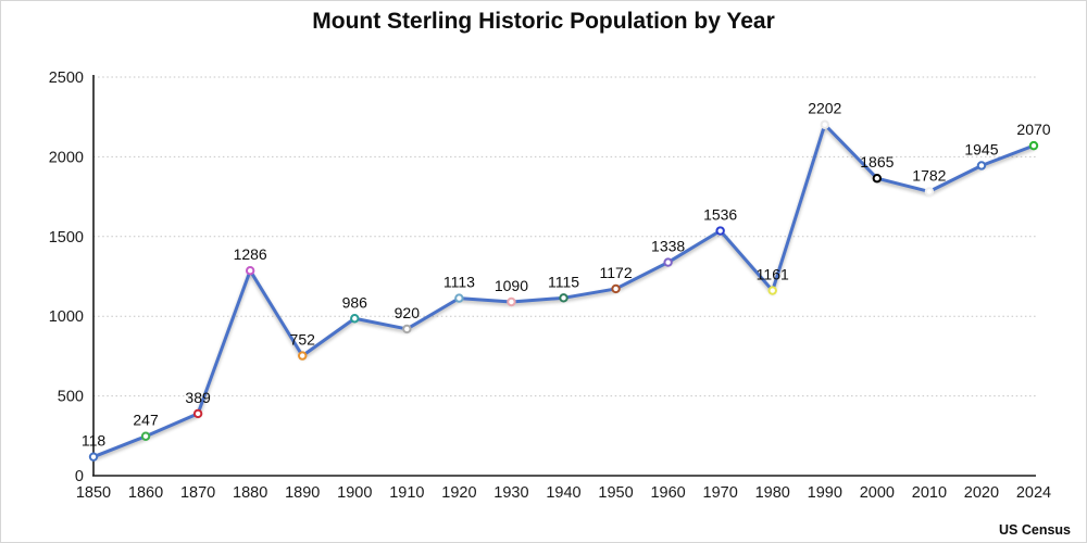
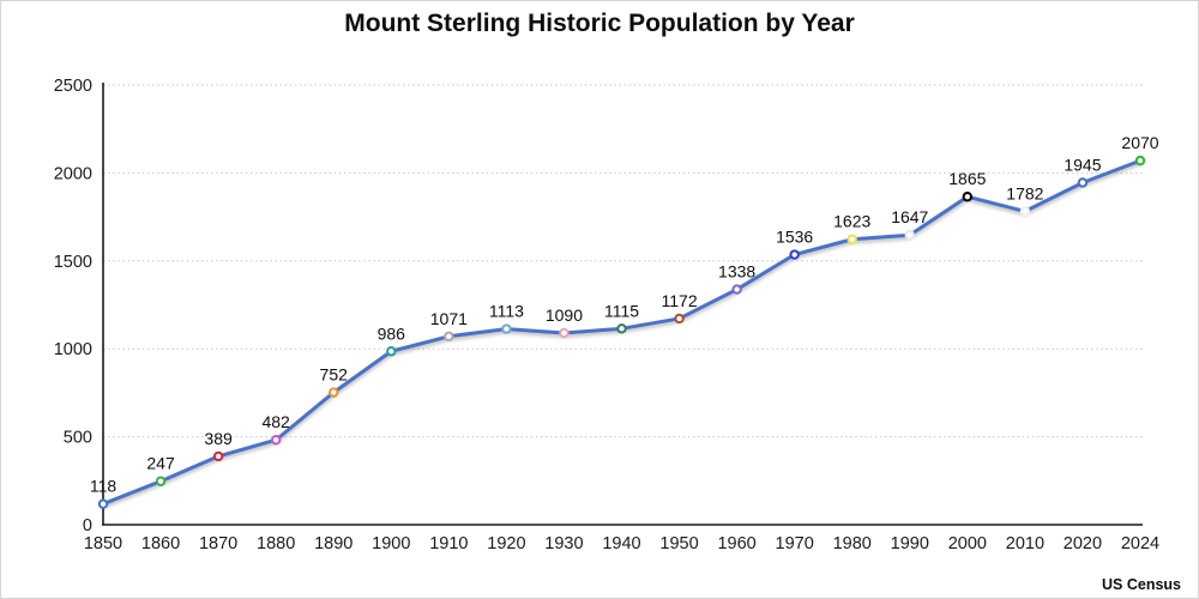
1880: 1286 -> 482
1910: 920 -> 1071
1980: 1161 -> 1623
1990: 2202 -> 1647
